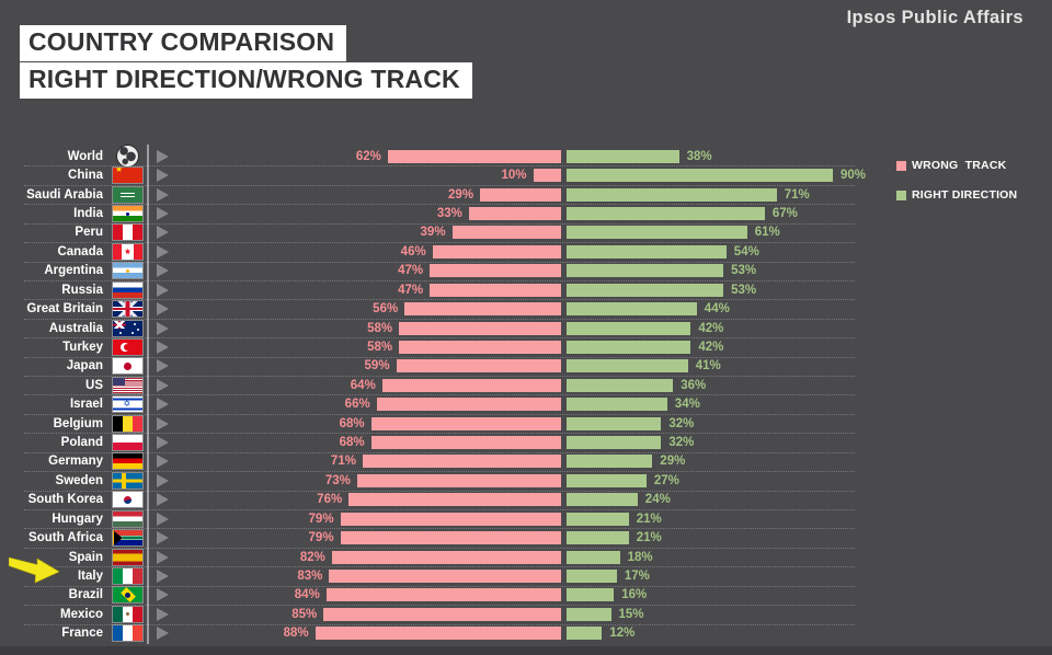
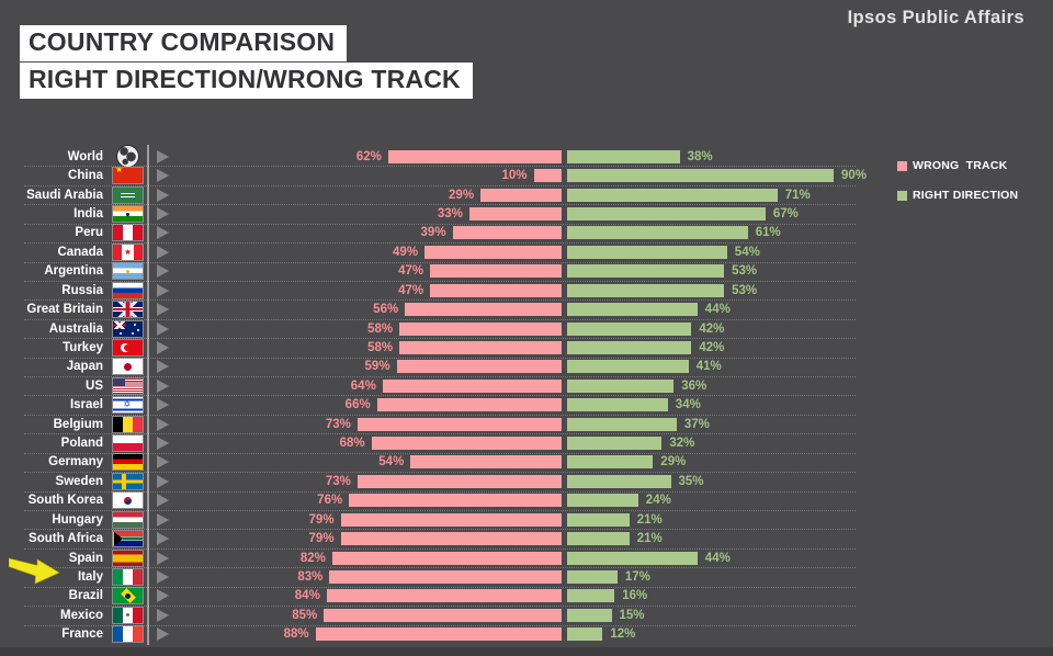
WRONG TRACK/Canada: 46% -> 49%
WRONG TRACK/Belgium: 68% -> 73%
RIGHT DIRECTION/Belgium: 32% -> 37%
WRONG TRACK/Germany: 71% -> 54%
RIGHT DIRECTION/Sweden: 27% -> 35%
RIGHT DIRECTION/Spain: 18% -> 44%
